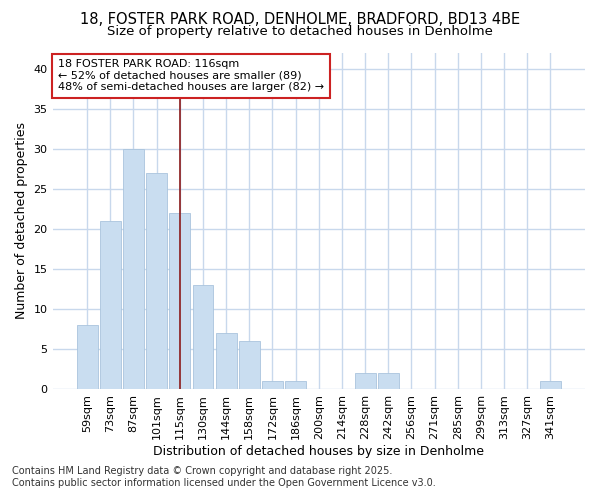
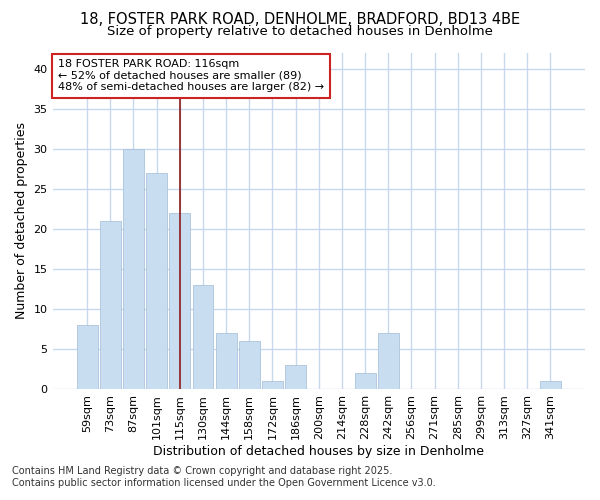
186sqm: 1 -> 3
242sqm: 2 -> 7
